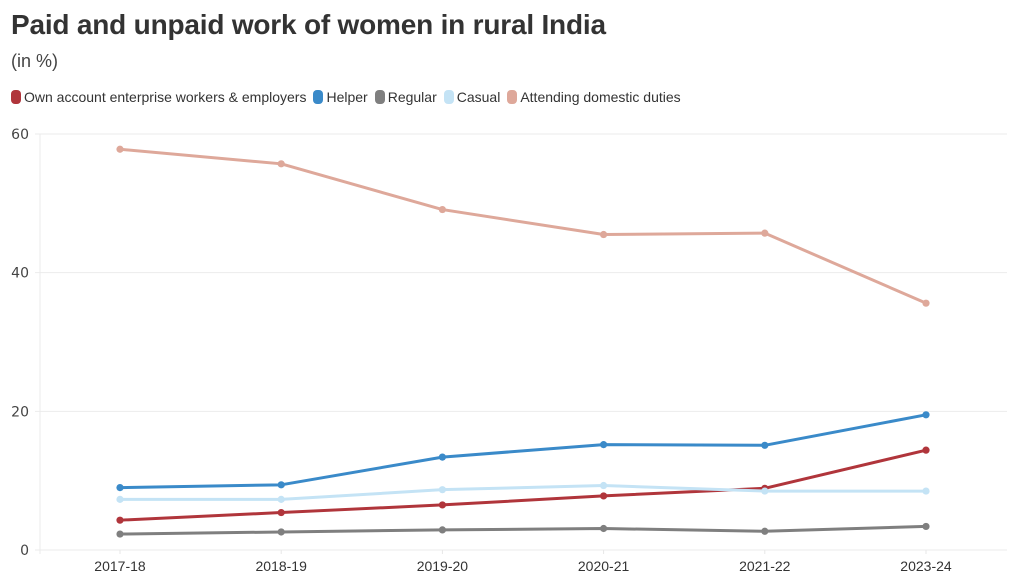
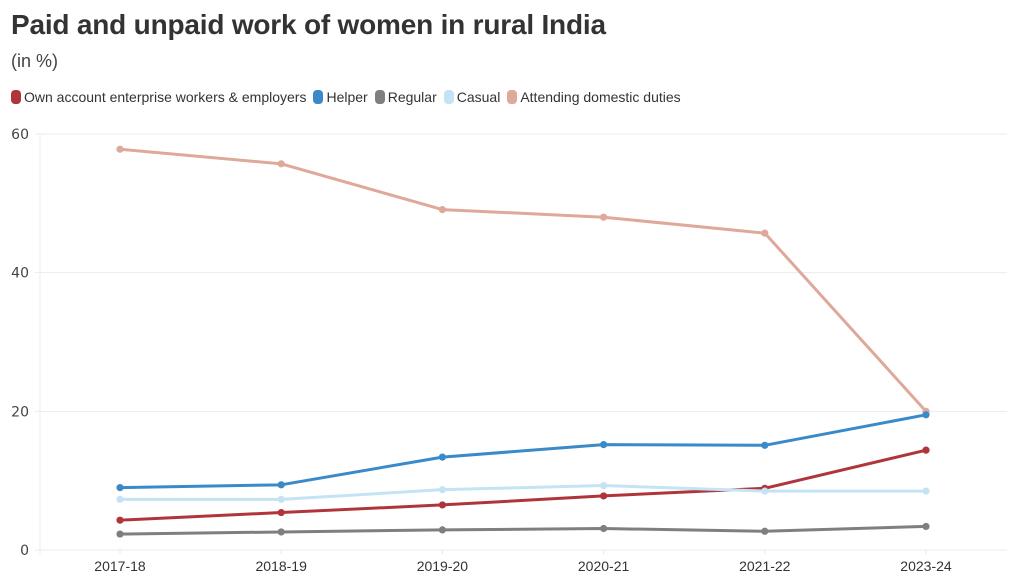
Attending domestic duties/2020-21: 46 -> 48
Attending domestic duties/2023-24: 36 -> 20
